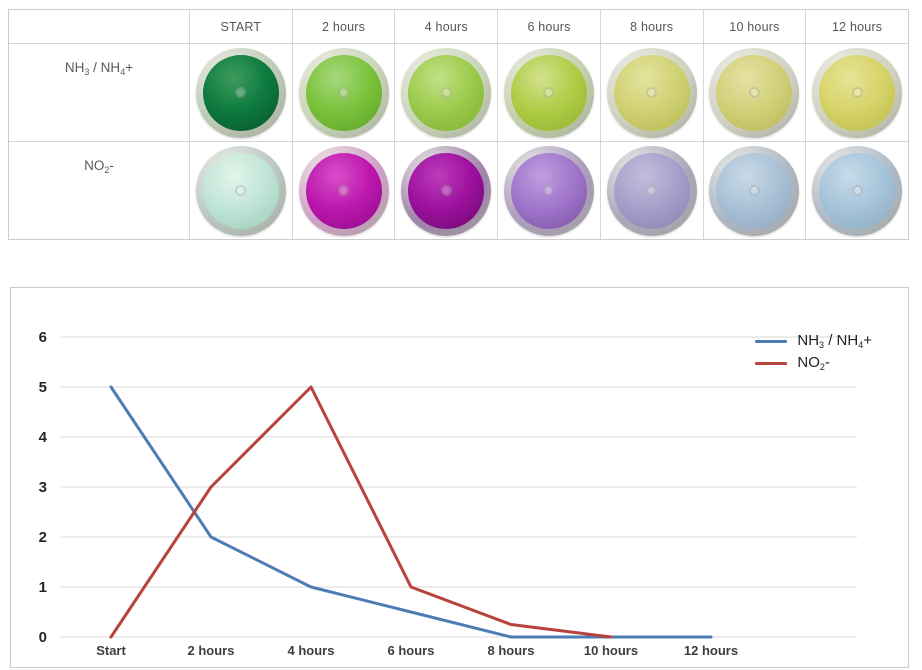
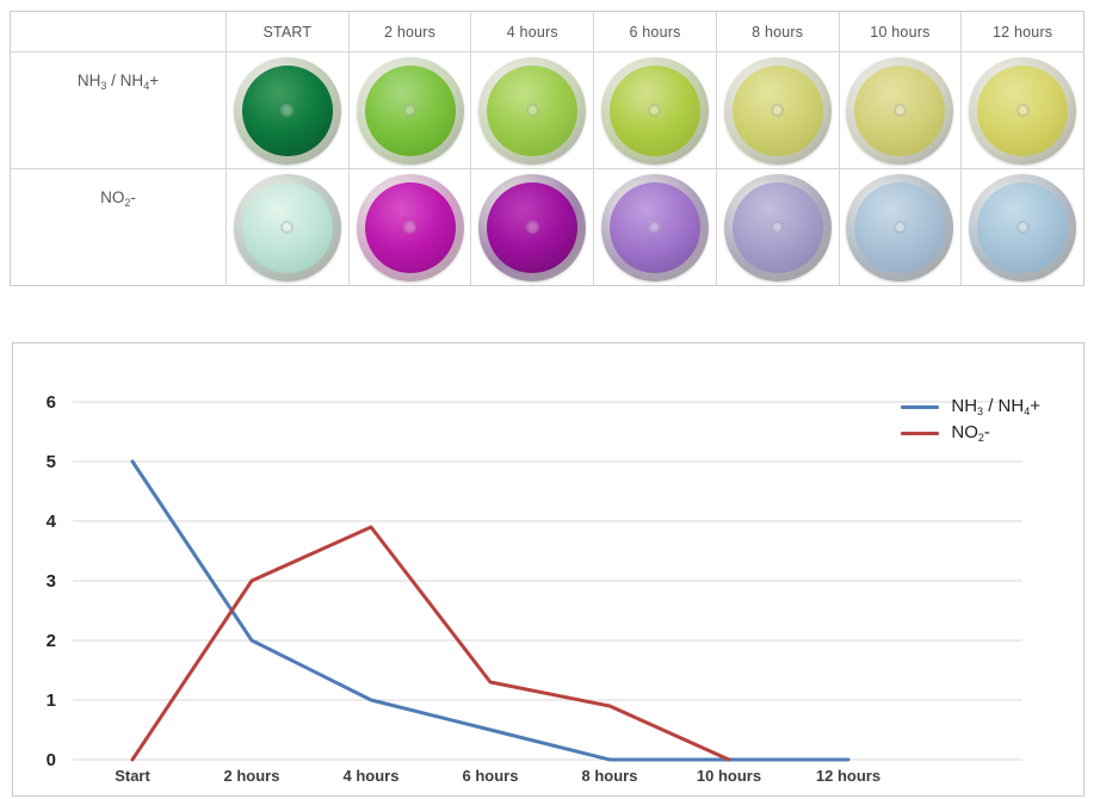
NO2-/4 hours: 5.0 -> 3.9
NO2-/6 hours: 1.0 -> 1.3
NO2-/8 hours: 0.2 -> 0.9
